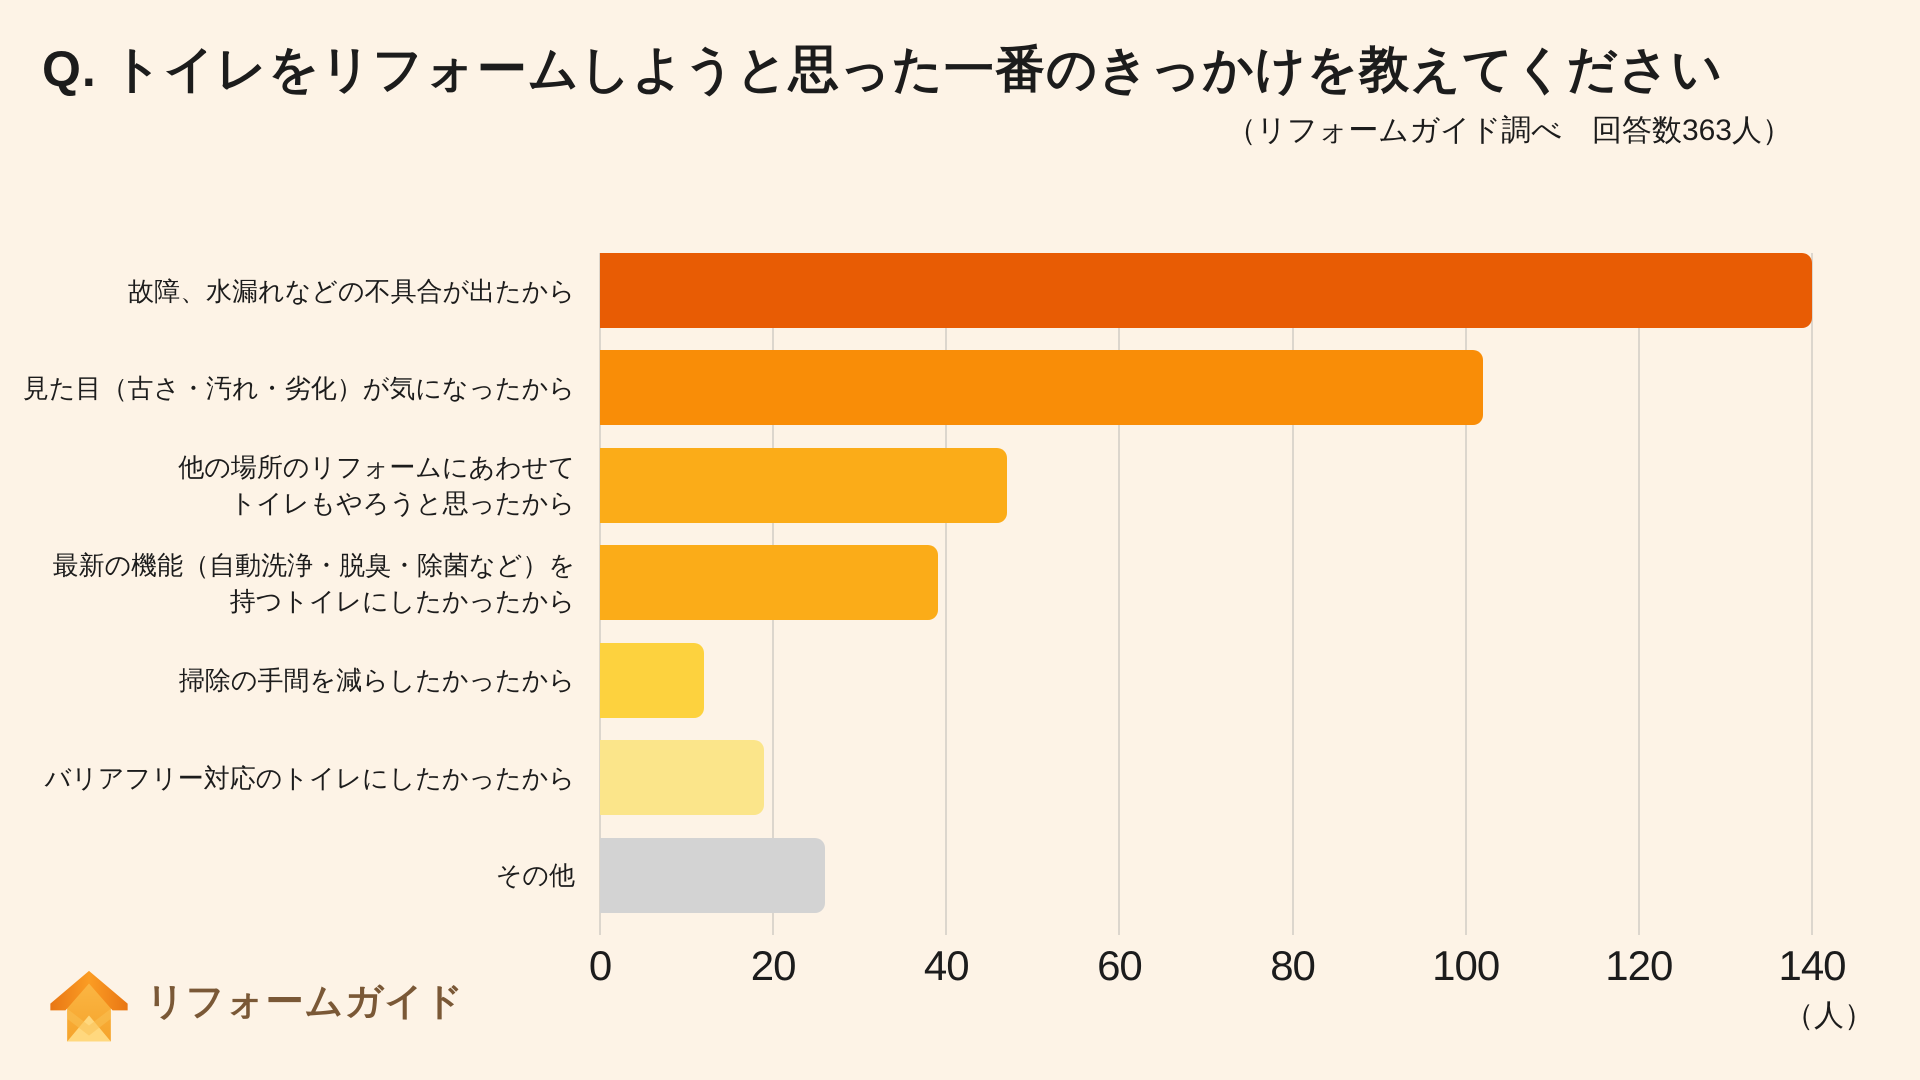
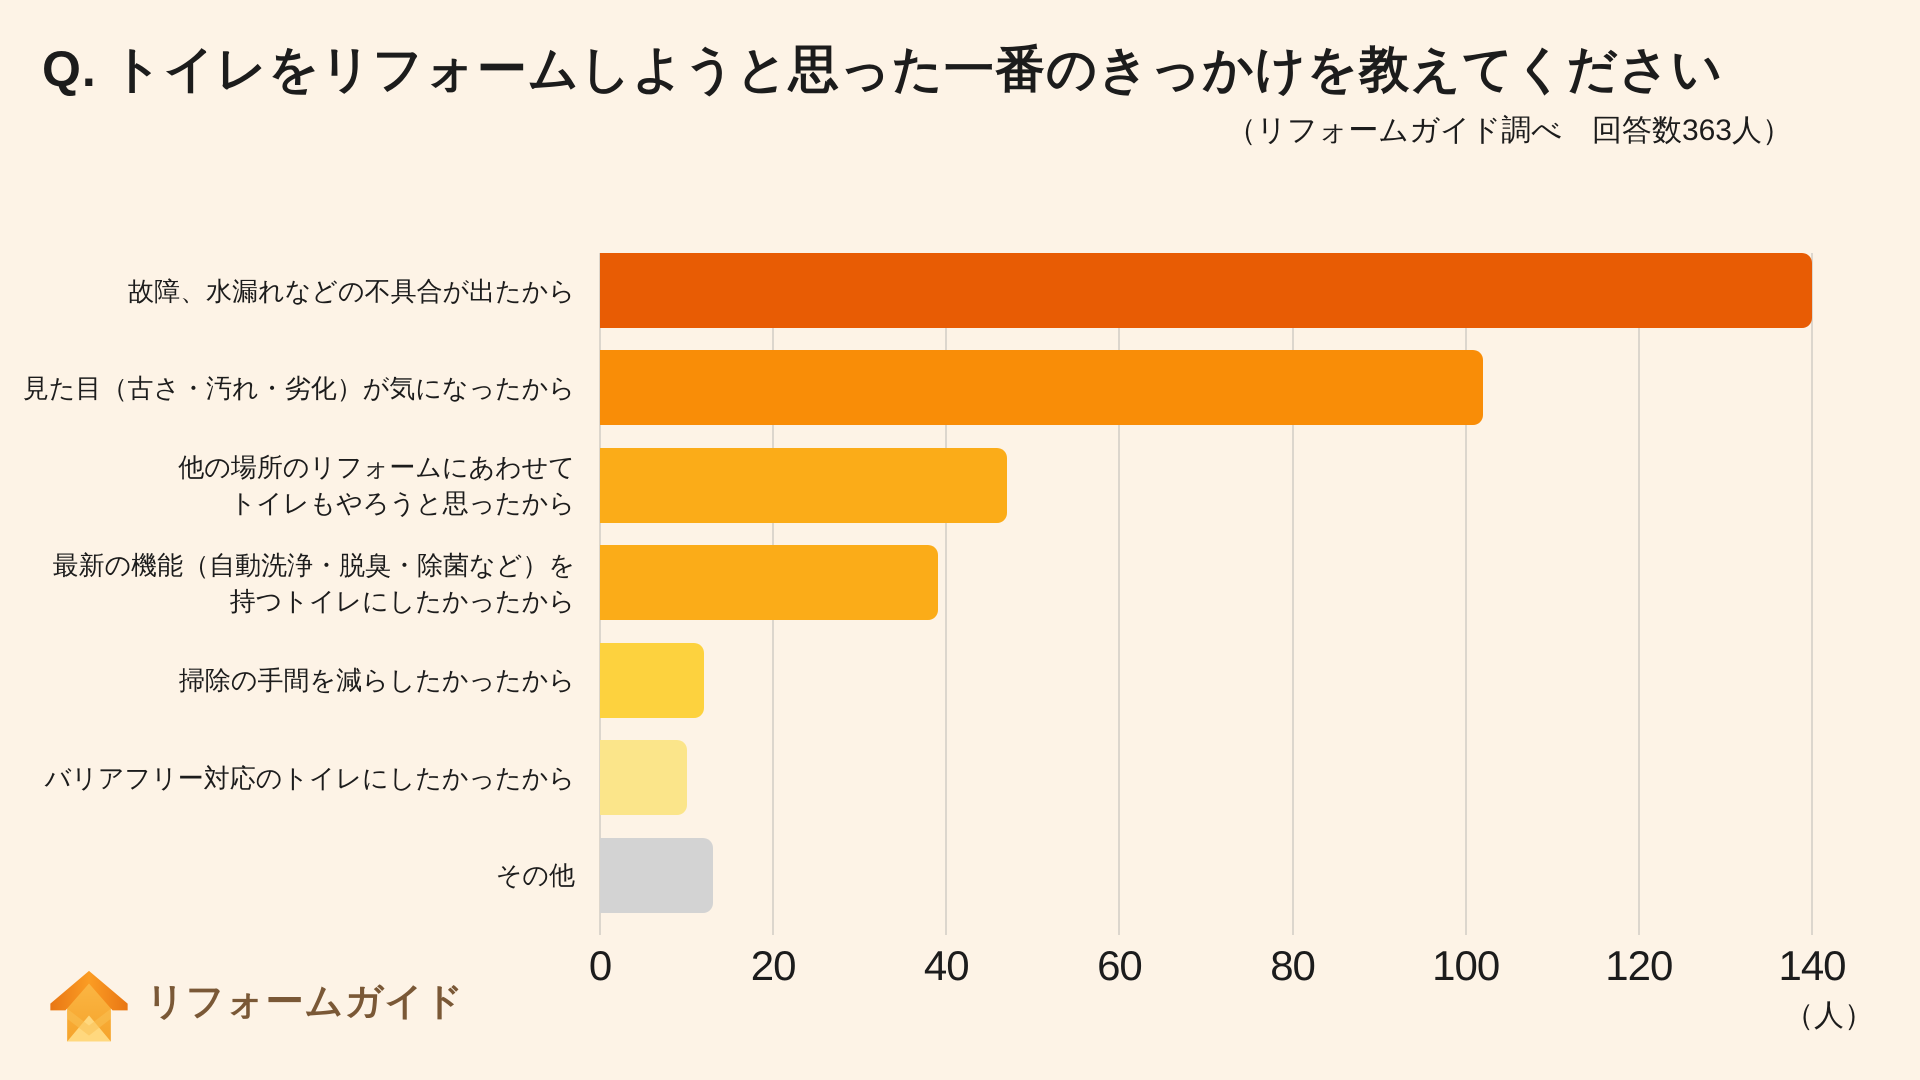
バリアフリー対応のトイレにしたかったから: 19 -> 10
その他: 26 -> 13
